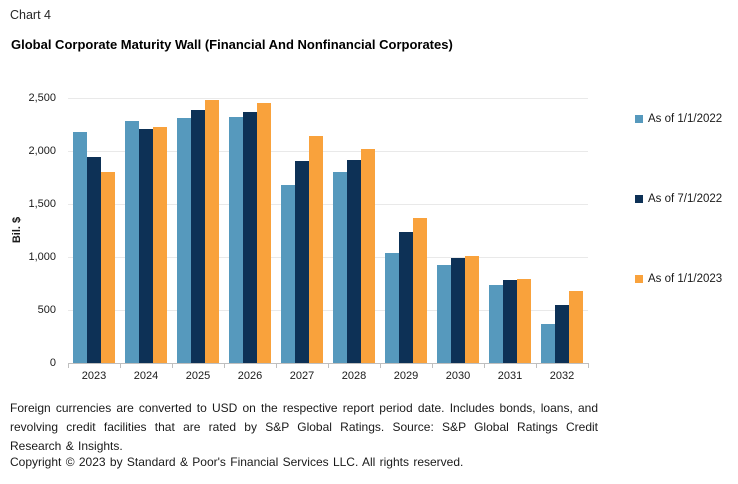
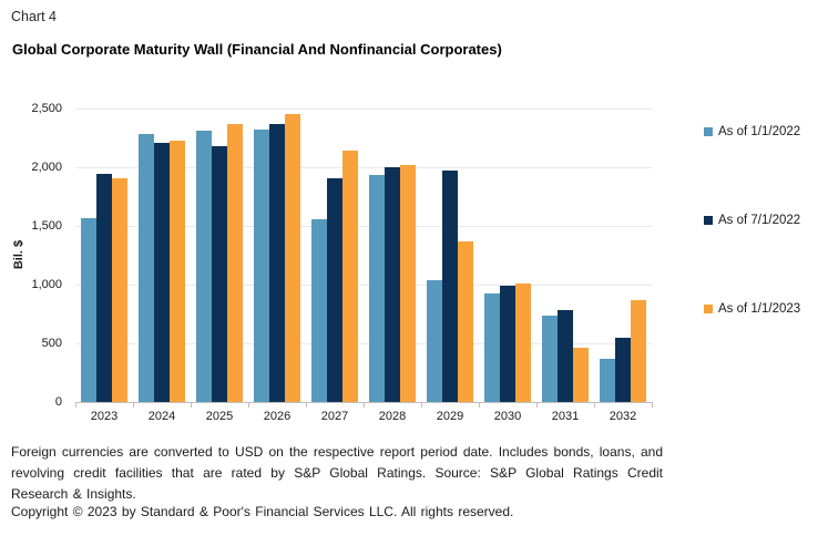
As of 1/1/2022/2023: 2180 -> 1570
As of 1/1/2023/2023: 1800 -> 1910
As of 7/1/2022/2025: 2380 -> 2180
As of 1/1/2023/2025: 2480 -> 2370
As of 1/1/2022/2027: 1680 -> 1560
As of 1/1/2022/2028: 1800 -> 1930
As of 7/1/2022/2028: 1920 -> 2000
As of 7/1/2022/2029: 1240 -> 1970
As of 1/1/2023/2031: 790 -> 460
As of 1/1/2023/2032: 680 -> 870
